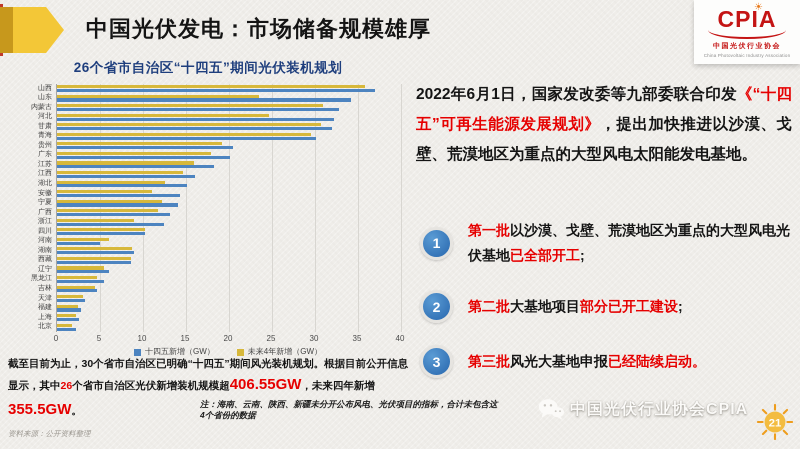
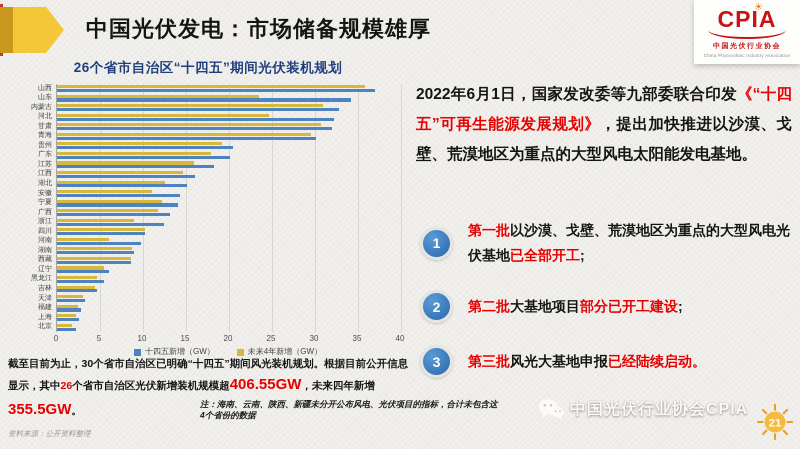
十四五新增（GW）/河南: 5 -> 10
